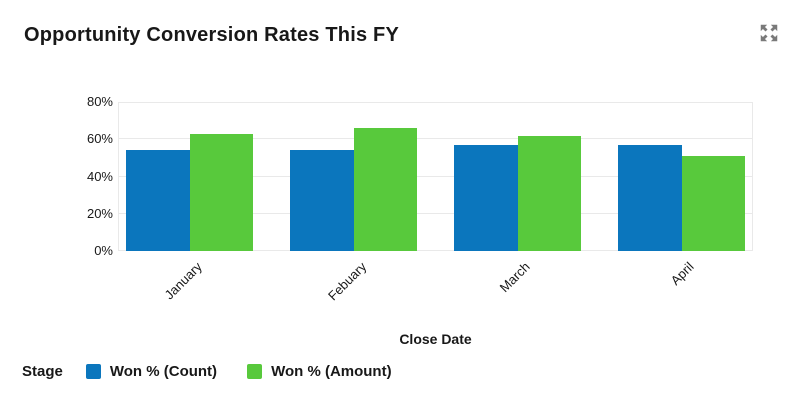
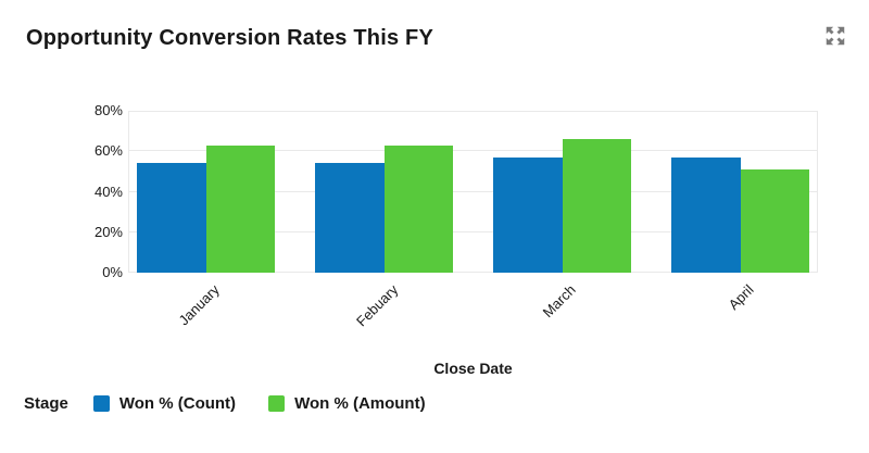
Won % (Amount)/Febuary: 66% -> 63%
Won % (Amount)/March: 62% -> 66%
